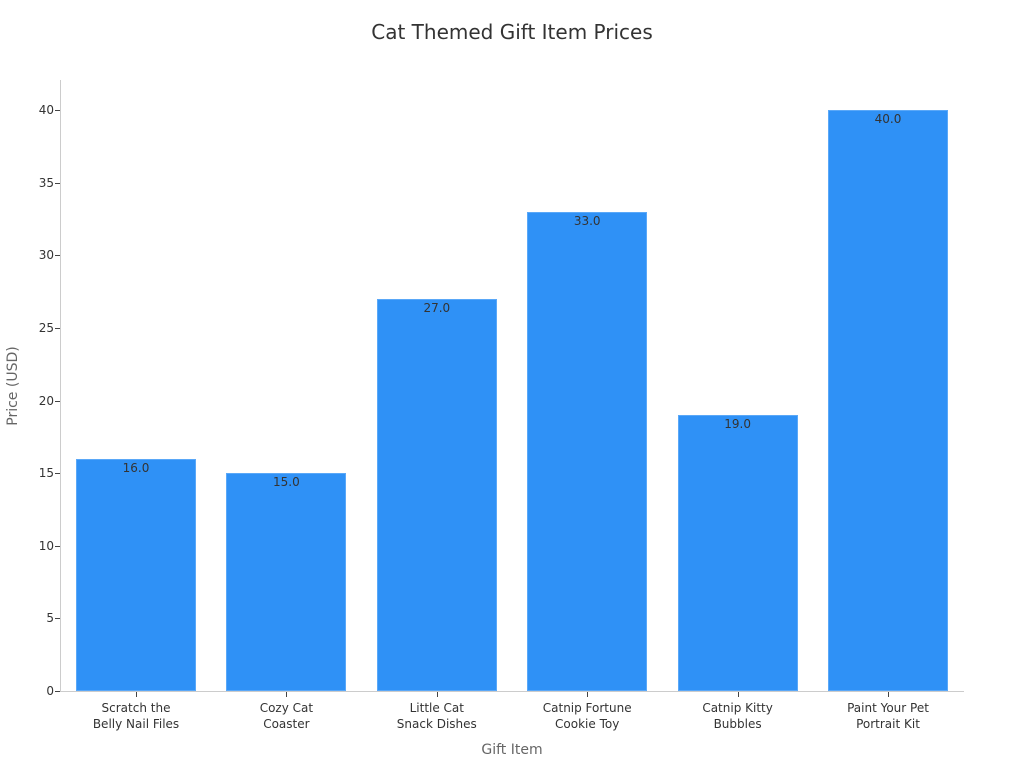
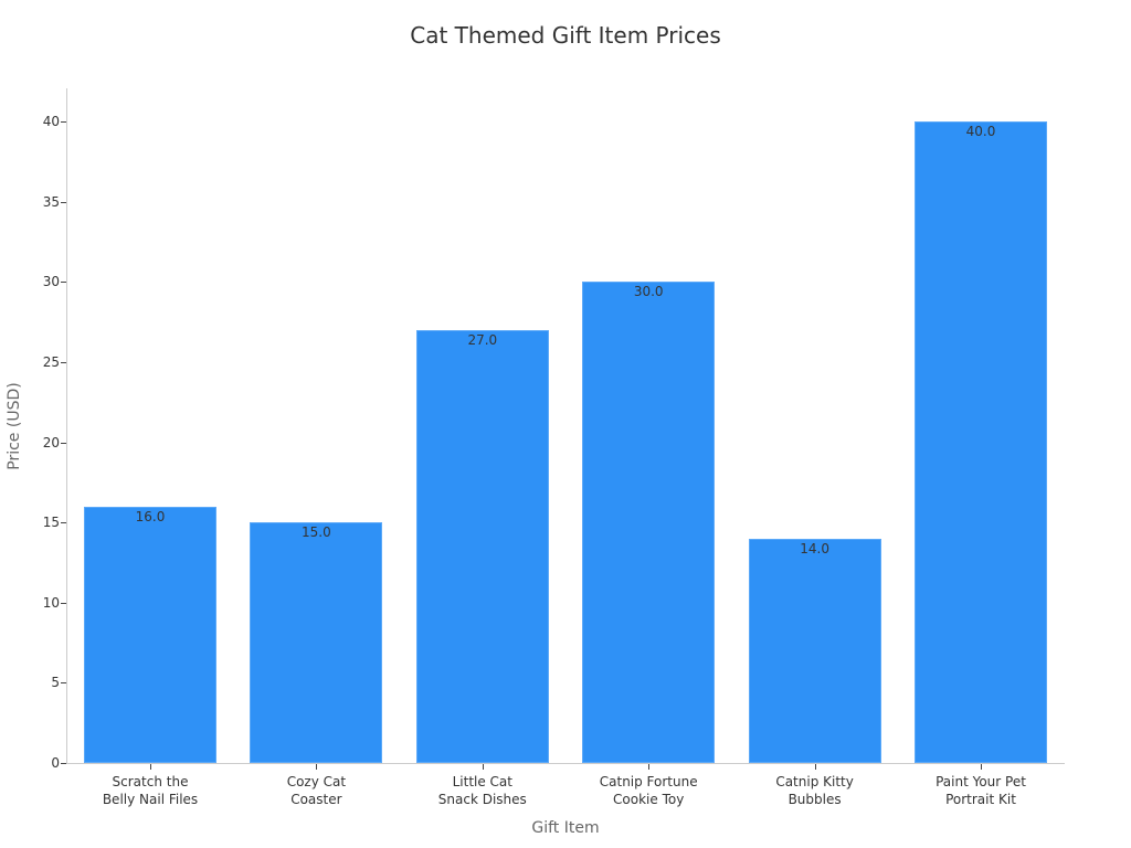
Catnip Fortune Cookie Toy: 33.0 -> 30.0
Catnip Kitty Bubbles: 19.0 -> 14.0
